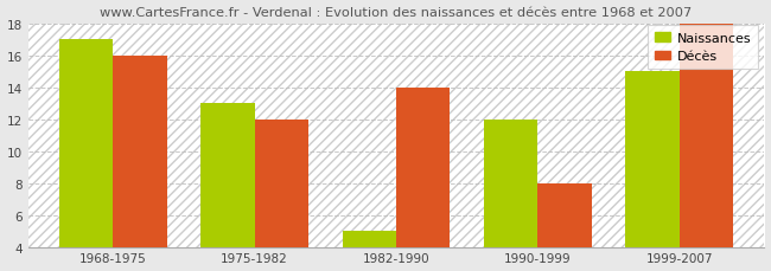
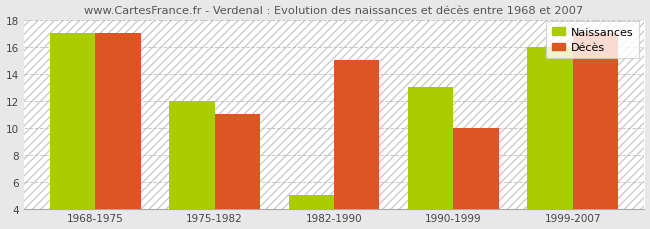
Décès/1968-1975: 16 -> 17
Naissances/1975-1982: 13 -> 12
Décès/1975-1982: 12 -> 11
Décès/1982-1990: 14 -> 15
Naissances/1990-1999: 12 -> 13
Décès/1990-1999: 8 -> 10
Naissances/1999-2007: 15 -> 16
Décès/1999-2007: 18 -> 17
